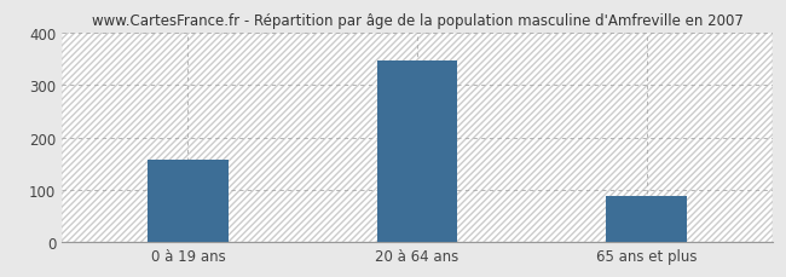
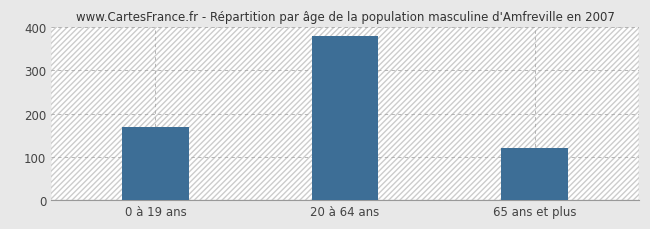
0 à 19 ans: 157 -> 170
20 à 64 ans: 347 -> 380
65 ans et plus: 87 -> 120
